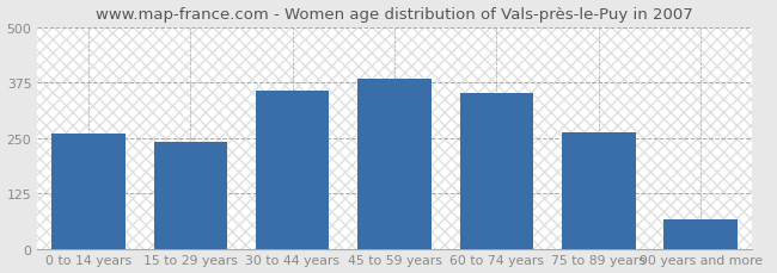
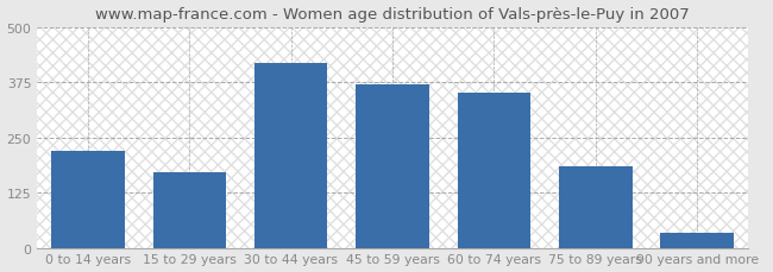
0 to 14 years: 260 -> 220
15 to 29 years: 242 -> 170
30 to 44 years: 358 -> 420
45 to 59 years: 385 -> 370
75 to 89 years: 262 -> 185
90 years and more: 65 -> 35
